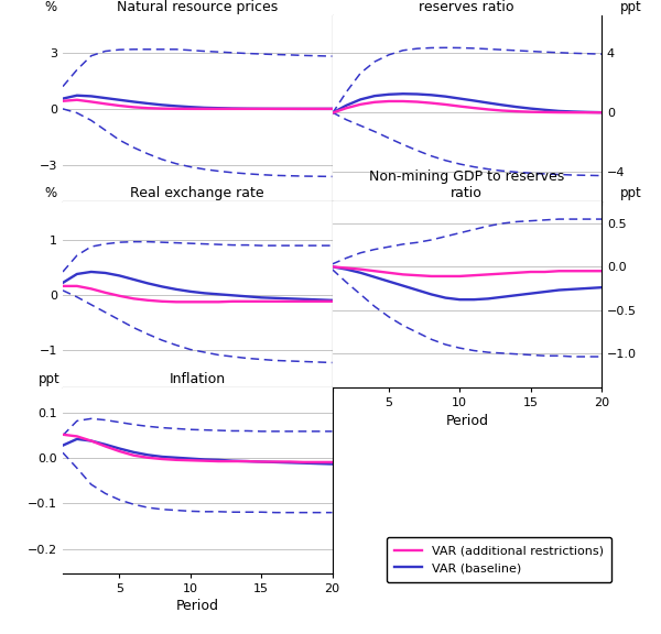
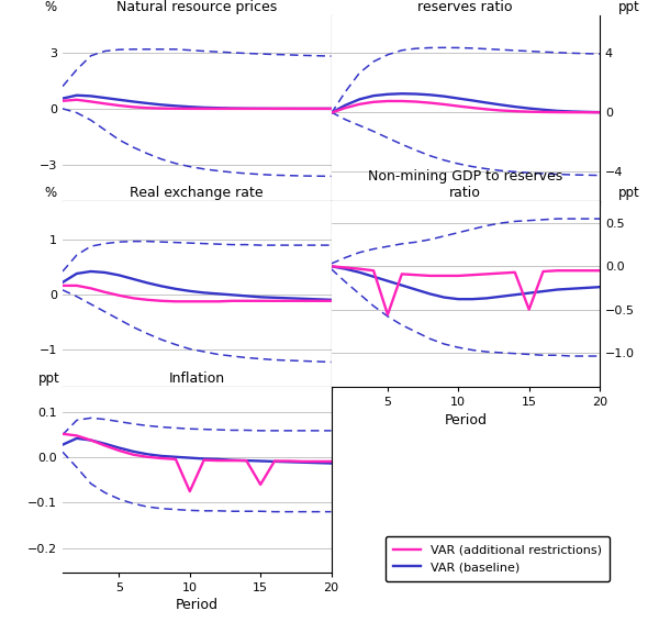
Non-mining GDP to reserves ratio/VAR (additional restrictions)/5: -0.07 -> -0.56
Non-mining GDP to reserves ratio/VAR (additional restrictions)/15: -0.06 -> -0.50
Inflation/VAR (additional restrictions)/10: -0.005 -> -0.075
Inflation/VAR (additional restrictions)/15: -0.008 -> -0.060
